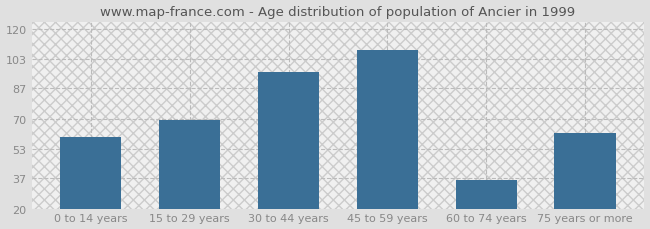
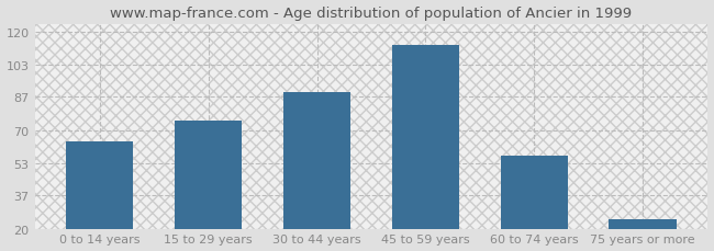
0 to 14 years: 60 -> 64
15 to 29 years: 69 -> 75
30 to 44 years: 96 -> 89
45 to 59 years: 108 -> 113
60 to 74 years: 36 -> 57
75 years or more: 62 -> 25
